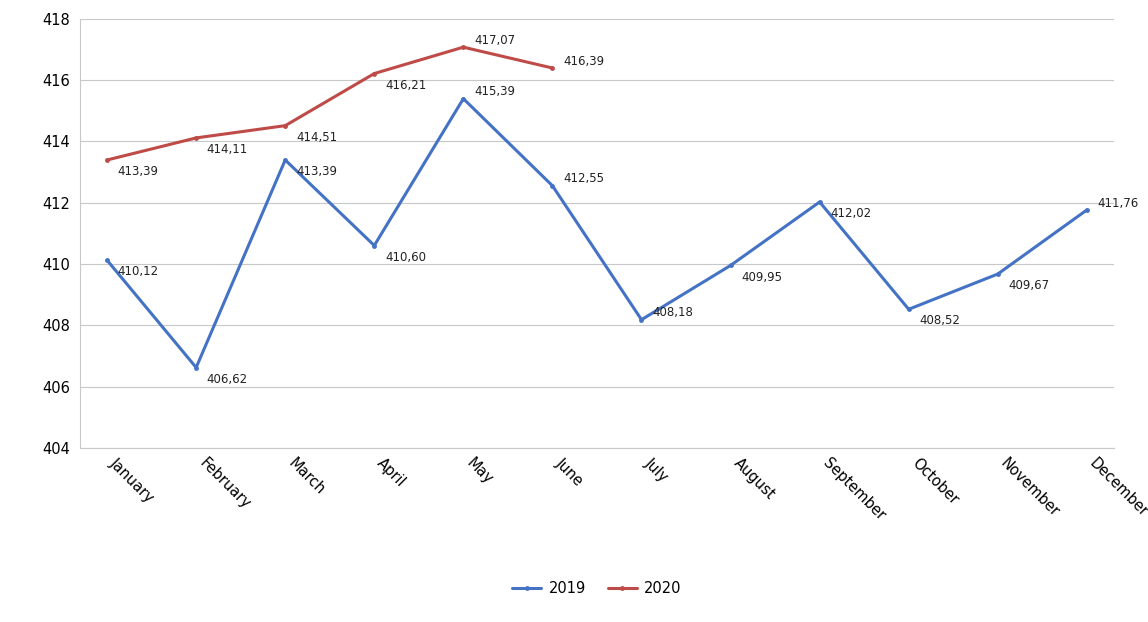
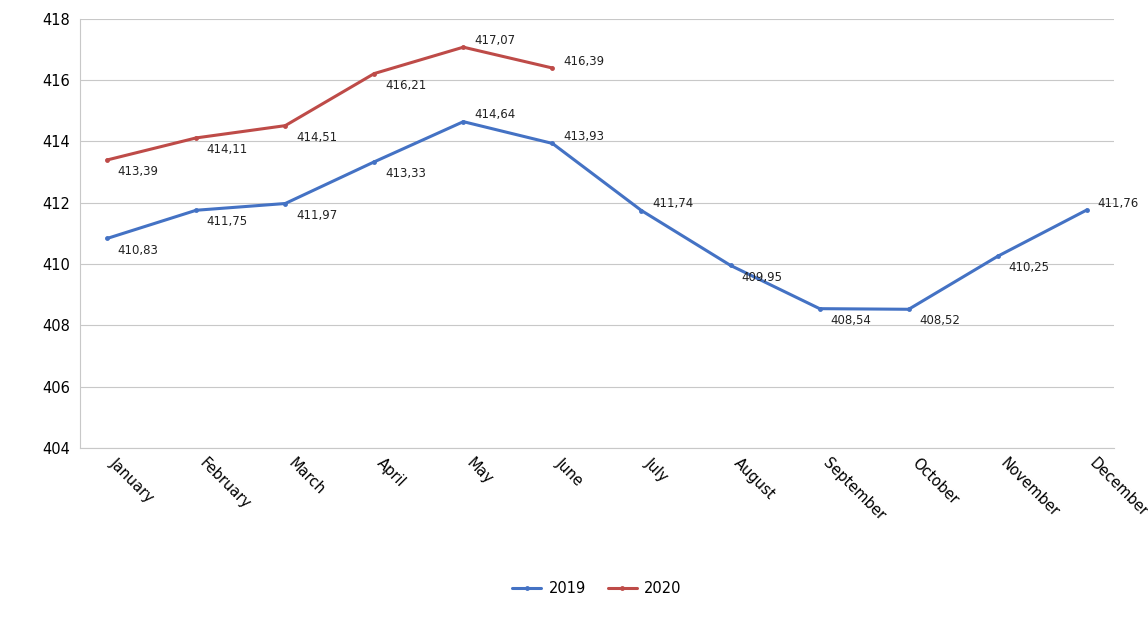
2019/January: 410,12 -> 410,83
2019/February: 406,62 -> 411,75
2019/March: 413,39 -> 411,97
2019/April: 410,60 -> 413,33
2019/May: 415,39 -> 414,64
2019/June: 412,55 -> 413,93
2019/July: 408,18 -> 411,74
2019/September: 412,02 -> 408,54
2019/November: 409,67 -> 410,25
